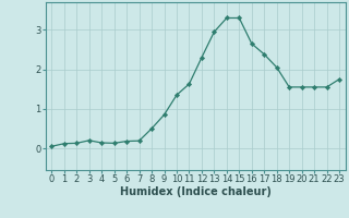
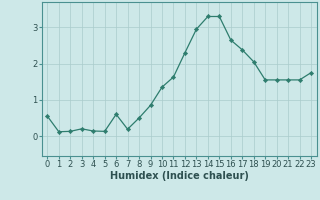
0: 0.05 -> 0.55
6: 0.18 -> 0.60
